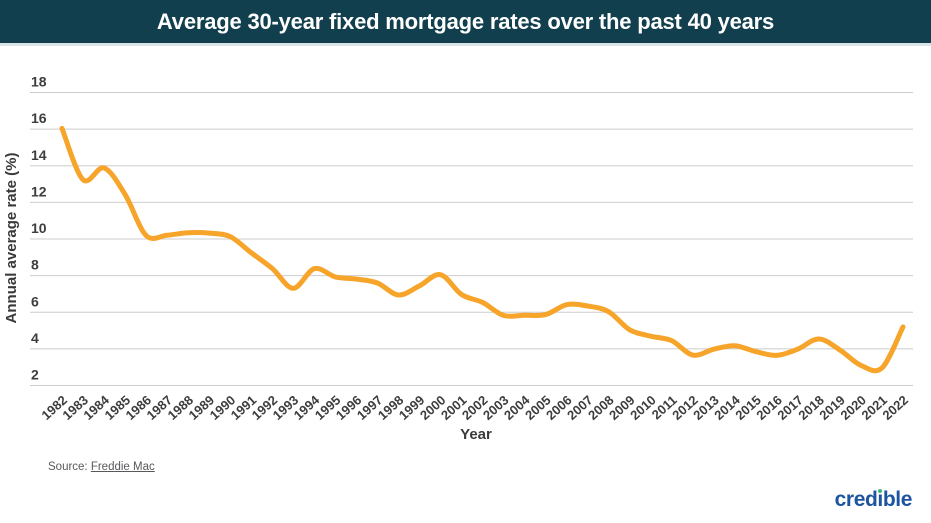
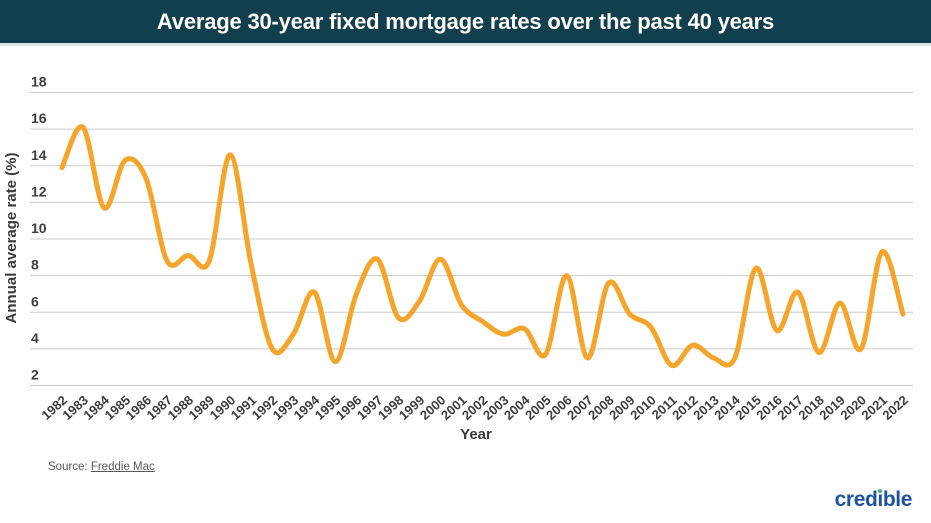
1982: 16.0 -> 13.9
1983: 13.2 -> 16.1
1984: 13.9 -> 11.7
1985: 12.4 -> 14.3
1986: 10.2 -> 13.3
1987: 10.2 -> 8.8
1988: 10.3 -> 9.1
1989: 10.3 -> 8.8
1990: 10.1 -> 14.6
1991: 9.2 -> 8.6
1992: 8.4 -> 4.0
1993: 7.3 -> 4.8
1994: 8.4 -> 7.1
1995: 7.9 -> 3.3
1996: 7.8 -> 7.0
1997: 7.6 -> 8.9
1998: 6.9 -> 5.7
1999: 7.4 -> 6.6
2000: 8.1 -> 8.9
2001: 7.0 -> 6.4
2002: 6.5 -> 5.5
2003: 5.8 -> 4.8
2004: 5.8 -> 5.1
2005: 5.9 -> 3.7
2006: 6.4 -> 8.0
2007: 6.3 -> 3.5
2008: 6.0 -> 7.6
2009: 5.0 -> 5.9
2010: 4.7 -> 5.2
2011: 4.5 -> 3.1
2012: 3.7 -> 4.2
2013: 4.0 -> 3.5
2014: 4.2 -> 3.5
2015: 3.9 -> 8.4
2016: 3.6 -> 5.0
2017: 4.0 -> 7.1
2018: 4.5 -> 3.8
2019: 3.9 -> 6.5
2020: 3.1 -> 4.0
2021: 3.0 -> 9.3
2022: 5.2 -> 5.9
